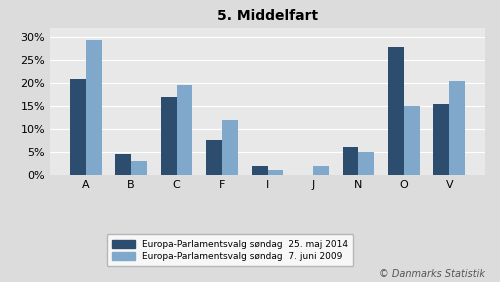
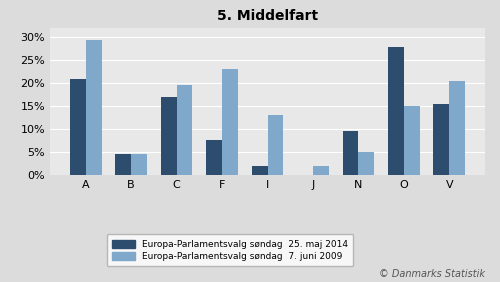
Europa-Parlamentsvalg søndag 7. juni 2009/B: 3.0% -> 4.5%
Europa-Parlamentsvalg søndag 7. juni 2009/F: 12.0% -> 23.0%
Europa-Parlamentsvalg søndag 7. juni 2009/I: 1.0% -> 13.0%
Europa-Parlamentsvalg søndag 25. maj 2014/N: 6.0% -> 9.5%
